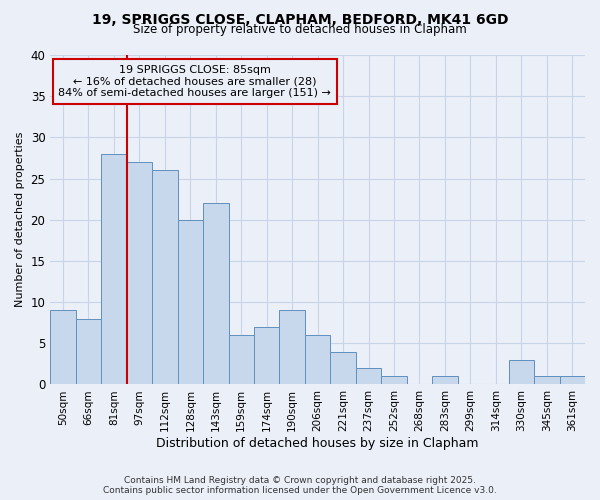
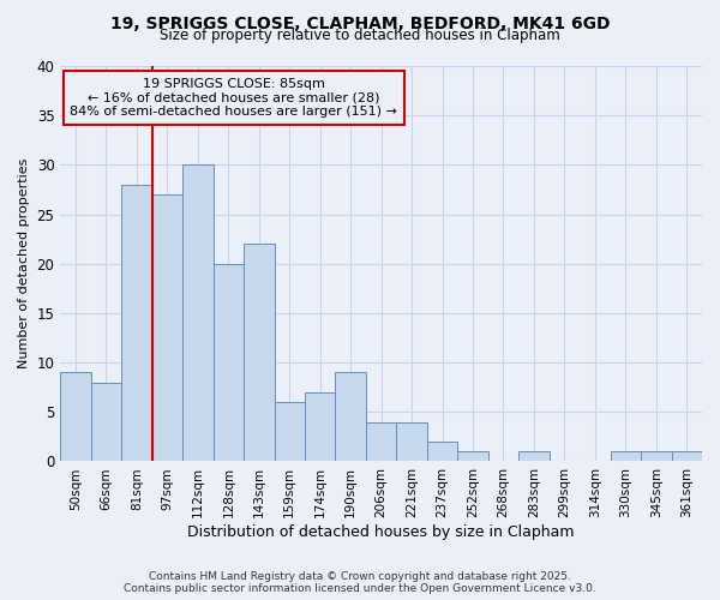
112sqm: 26 -> 30
206sqm: 6 -> 4
330sqm: 3 -> 1
